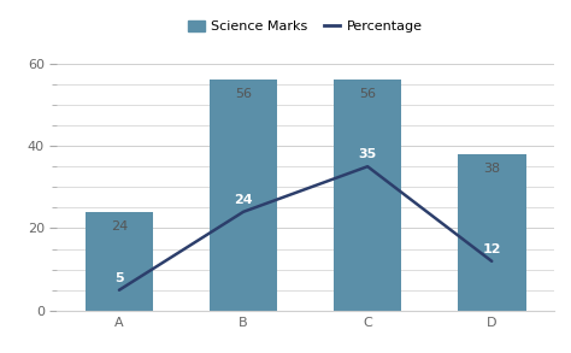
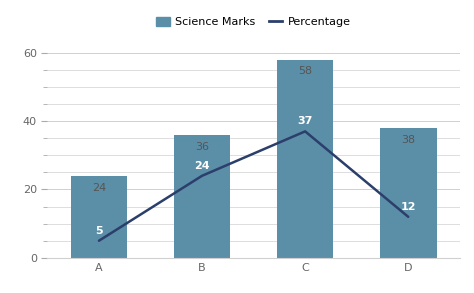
Science Marks/B: 56 -> 36
Science Marks/C: 56 -> 58
Percentage/C: 35 -> 37
